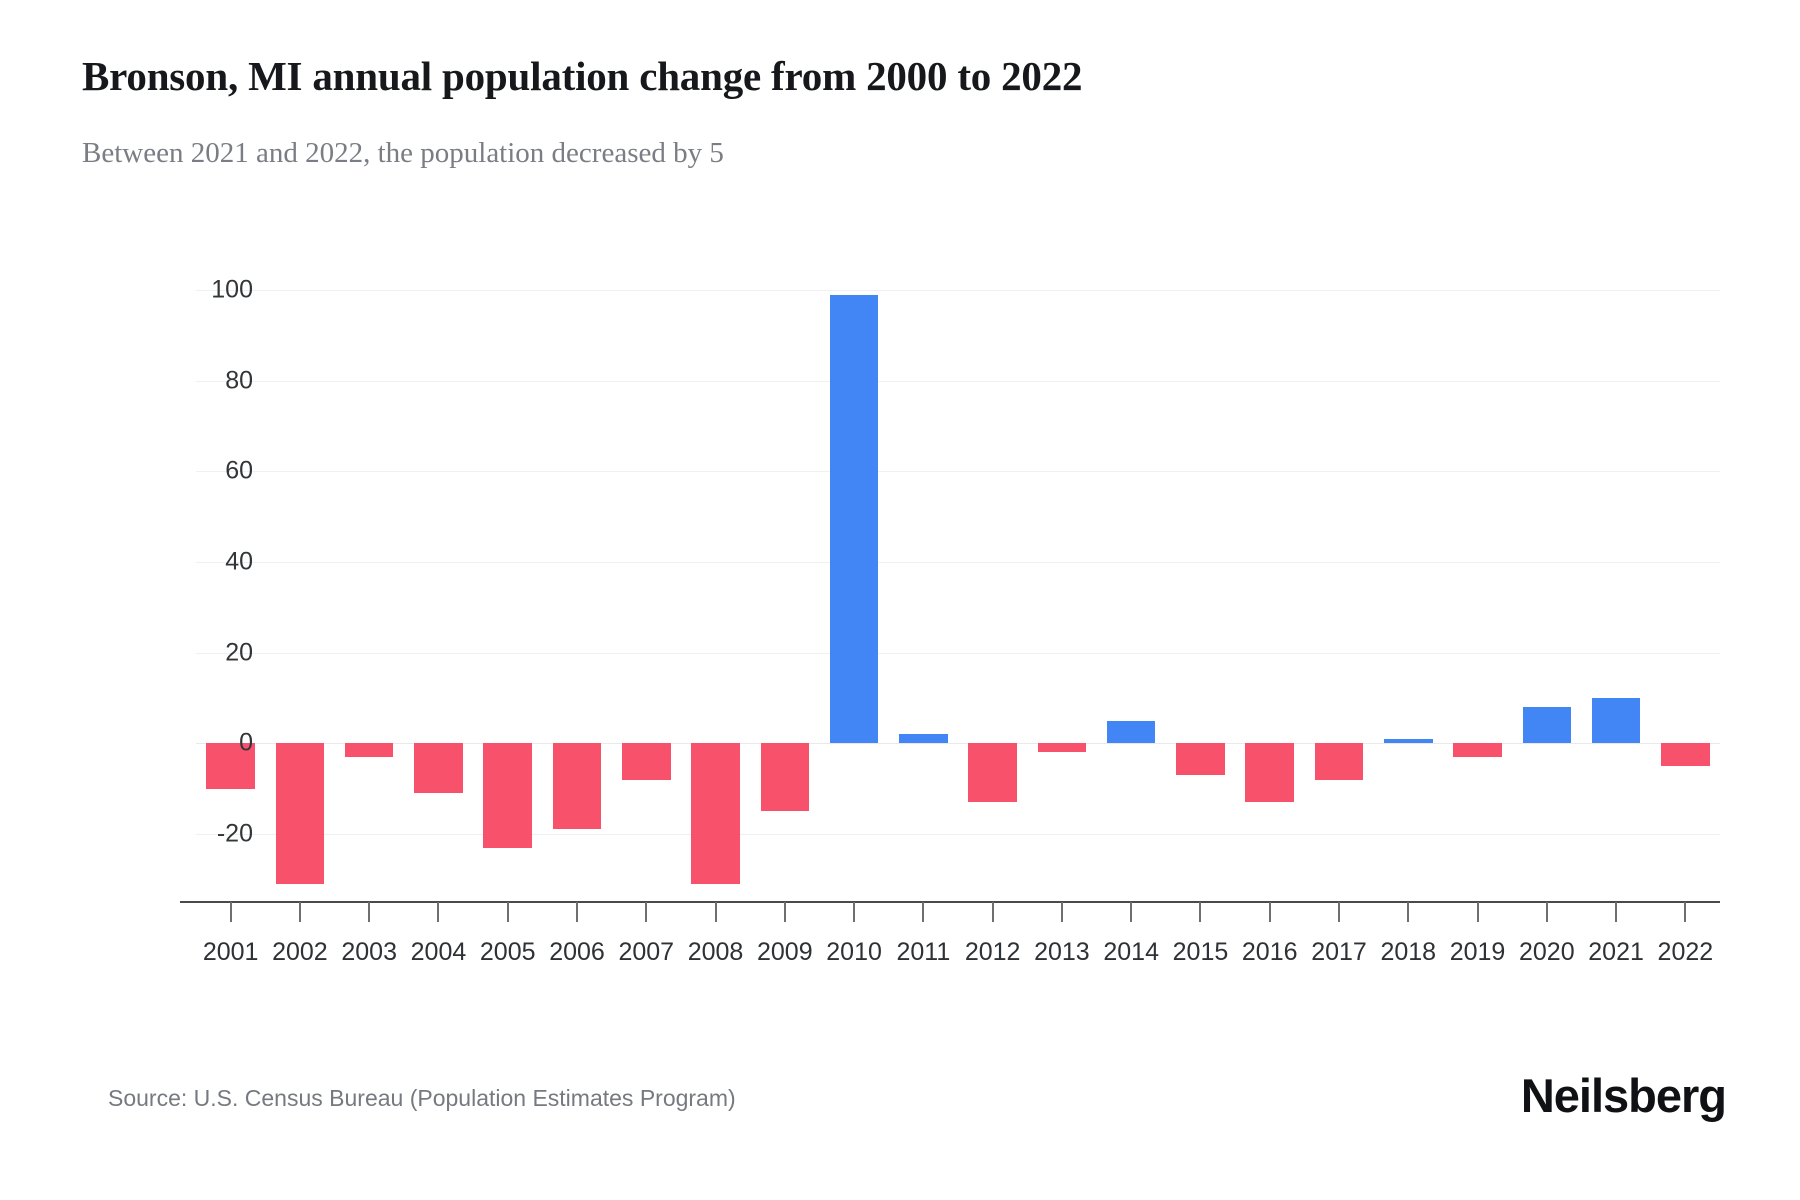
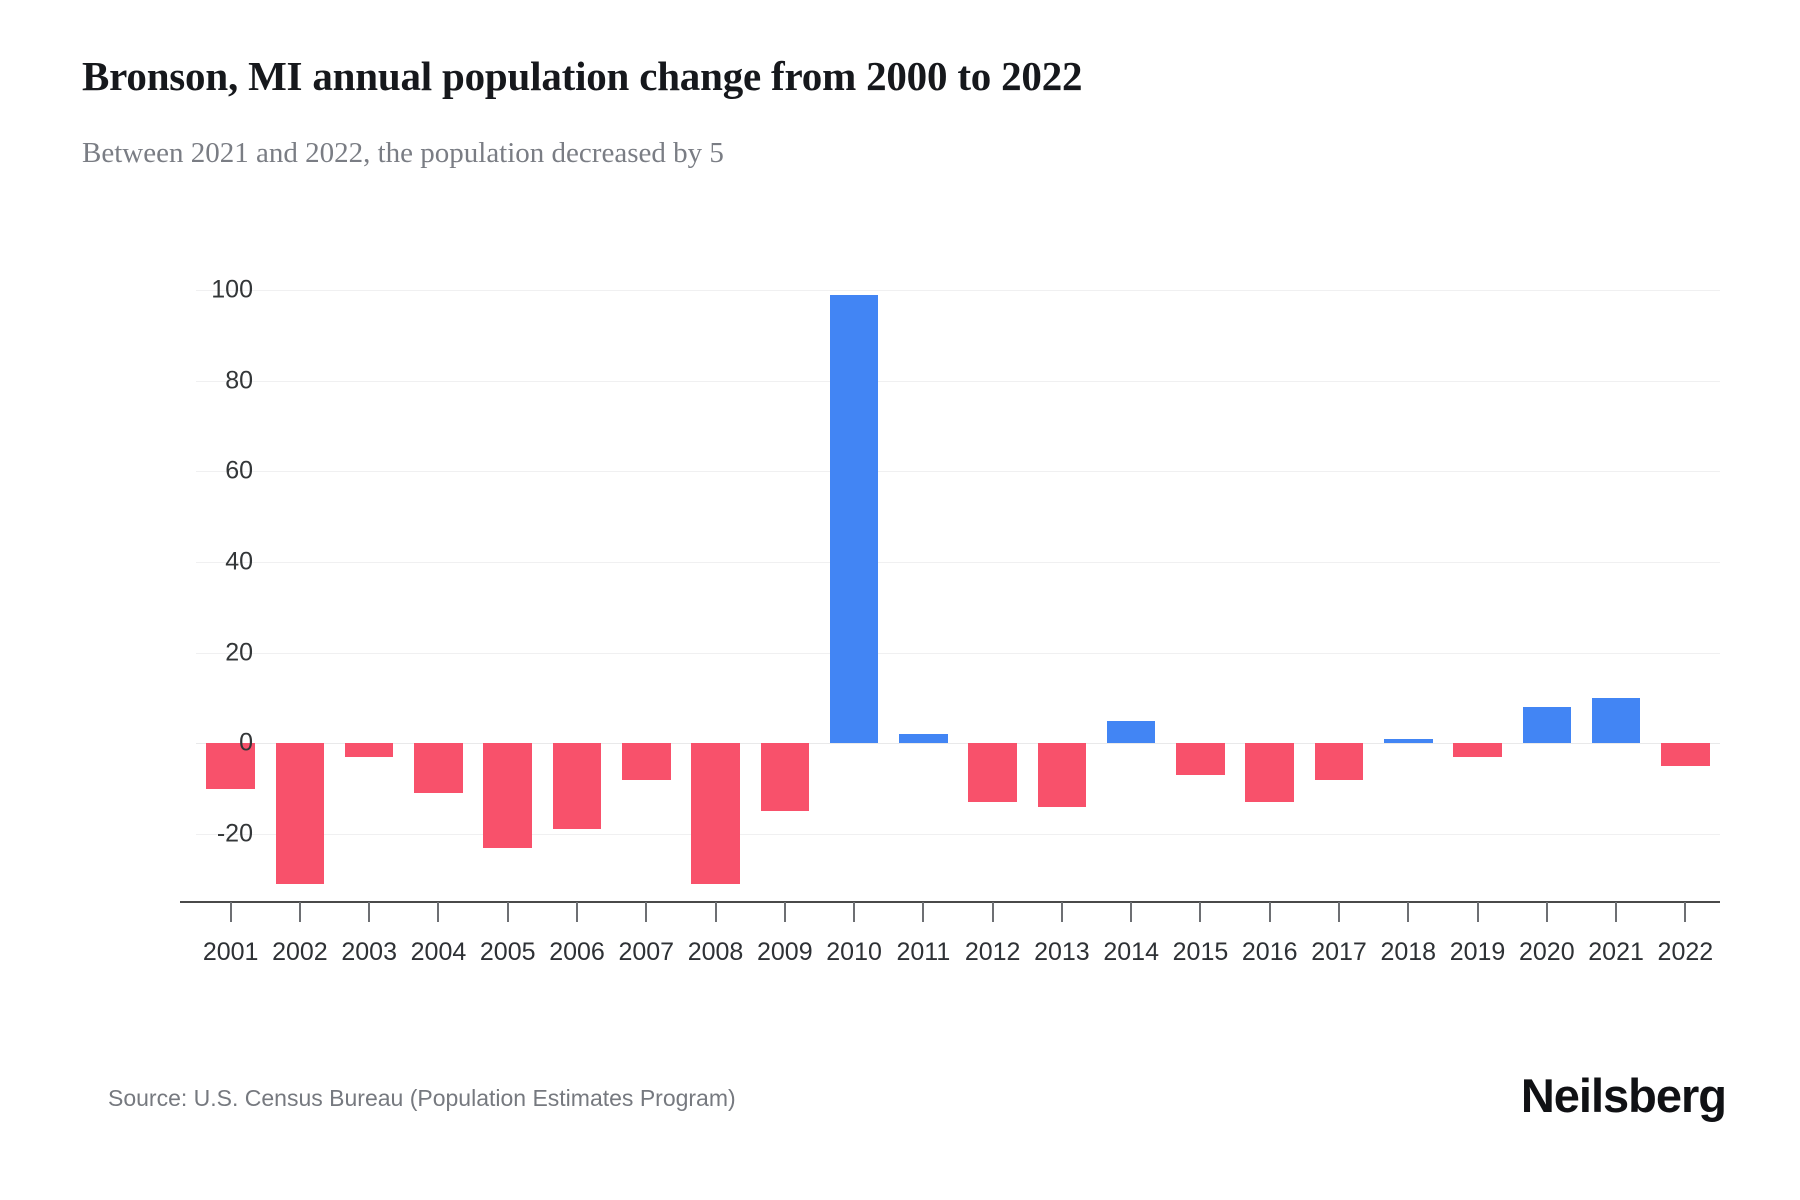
2013: -2 -> -14
